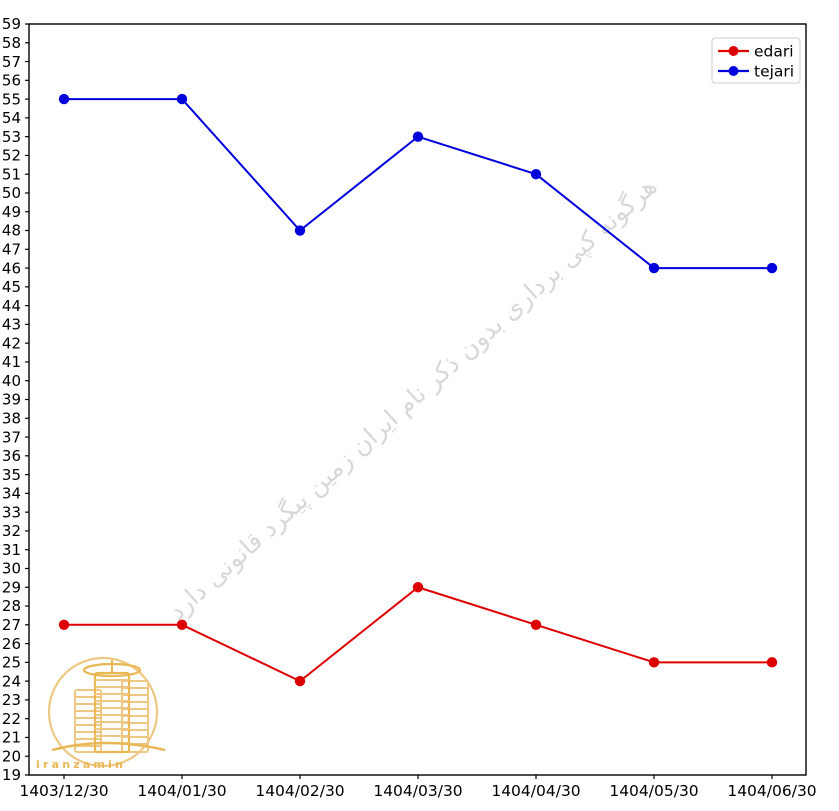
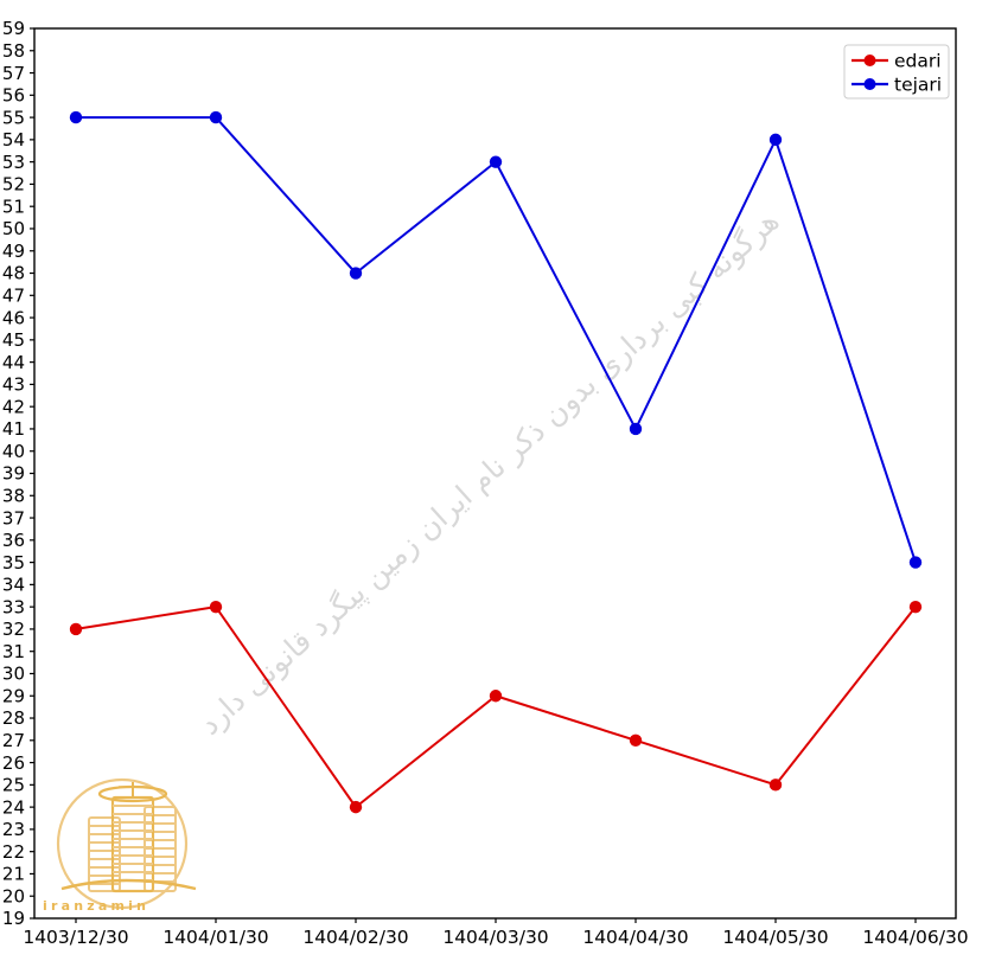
edari/1403/12/30: 27 -> 32
edari/1404/01/30: 27 -> 33
tejari/1404/04/30: 51 -> 41
tejari/1404/05/30: 46 -> 54
edari/1404/06/30: 25 -> 33
tejari/1404/06/30: 46 -> 35
